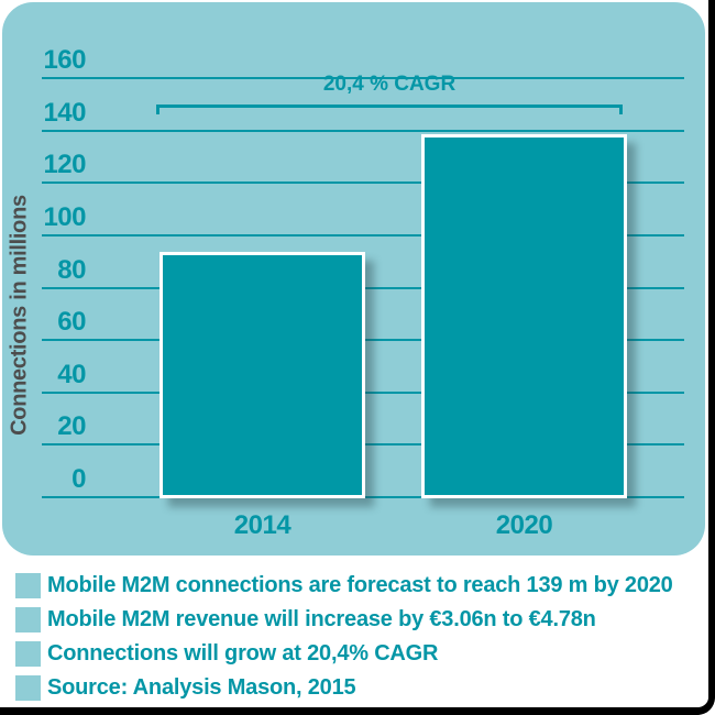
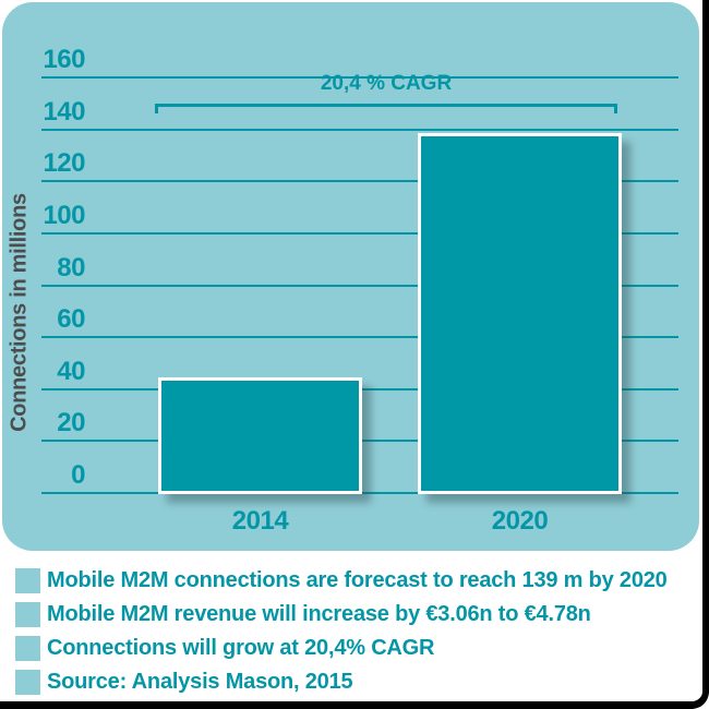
2014: 94 -> 45
